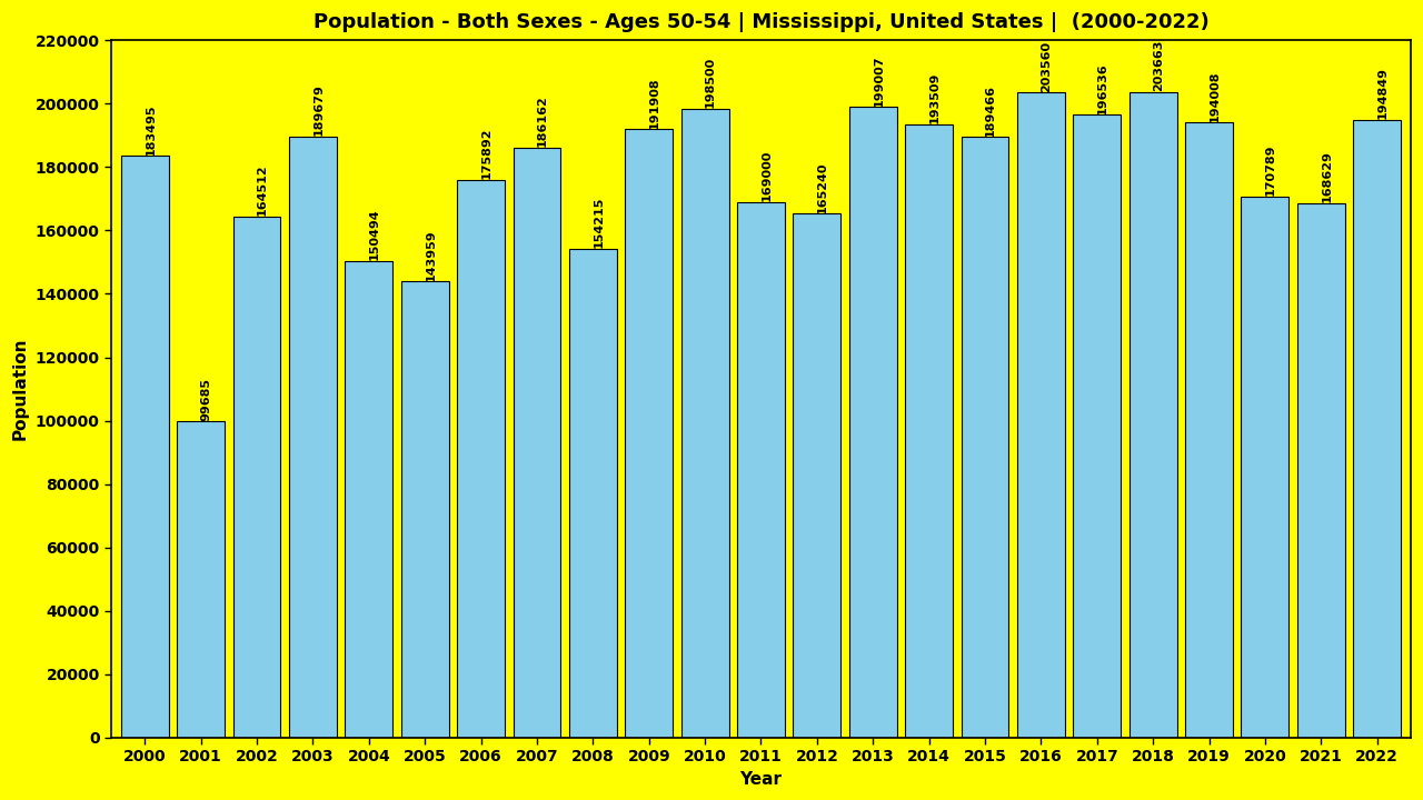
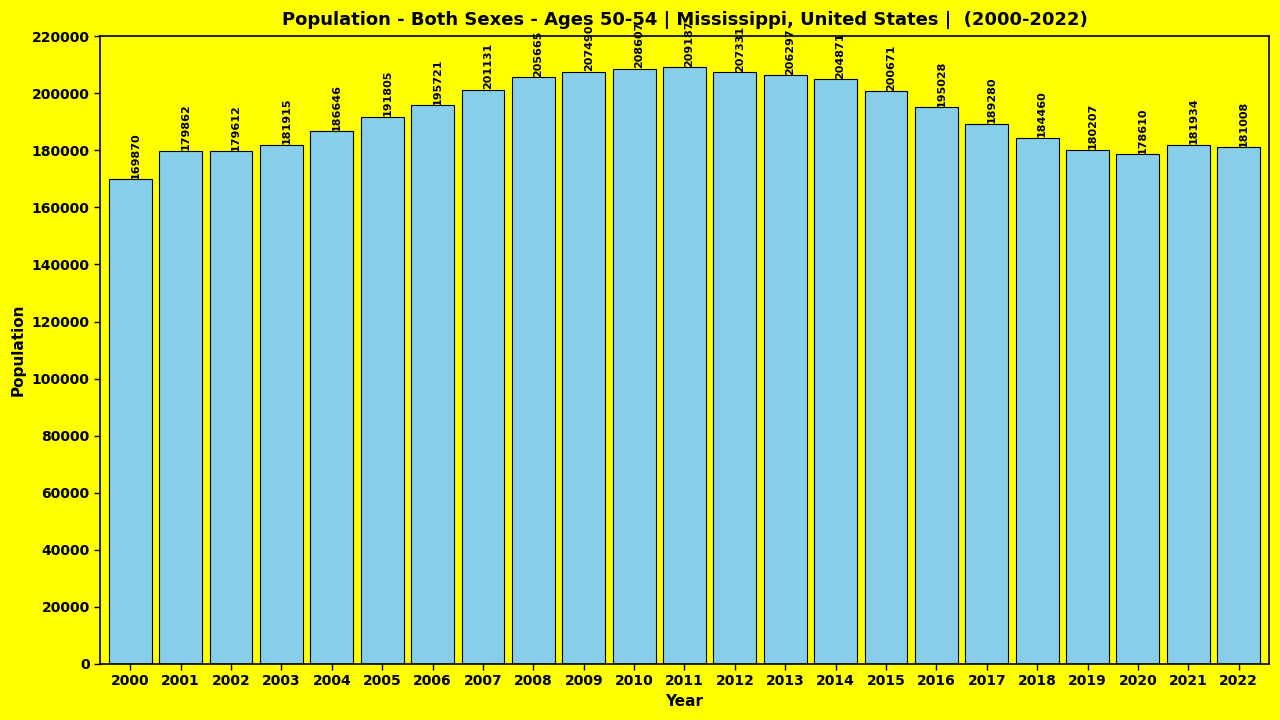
2000: 183495 -> 169870
2001: 99685 -> 179862
2002: 164512 -> 179612
2003: 189679 -> 181915
2004: 150494 -> 186646
2005: 143959 -> 191805
2006: 175892 -> 195721
2007: 186162 -> 201131
2008: 154215 -> 205665
2009: 191908 -> 207490
2010: 198500 -> 208600
2011: 169000 -> 209200
2012: 165240 -> 207331
2013: 199007 -> 206297
2014: 193509 -> 204871
2015: 189466 -> 200671
2016: 203560 -> 195028
2017: 196536 -> 189280
2018: 203663 -> 184460
2019: 194008 -> 180207
2020: 170789 -> 178610
2021: 168629 -> 181934
2022: 194849 -> 181008
